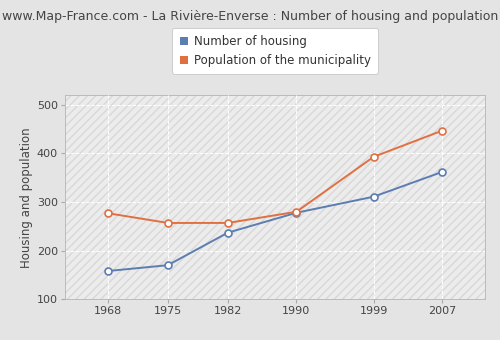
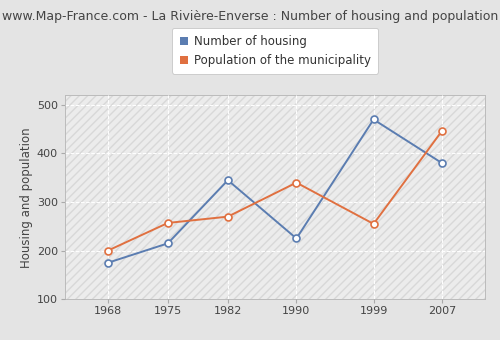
Number of housing/1968: 158 -> 175
Population of the municipality/1968: 277 -> 200
Number of housing/1975: 170 -> 215
Number of housing/1982: 237 -> 345
Population of the municipality/1982: 257 -> 270
Number of housing/1990: 278 -> 225
Population of the municipality/1990: 280 -> 340
Number of housing/1999: 311 -> 470
Population of the municipality/1999: 393 -> 255
Number of housing/2007: 362 -> 380
